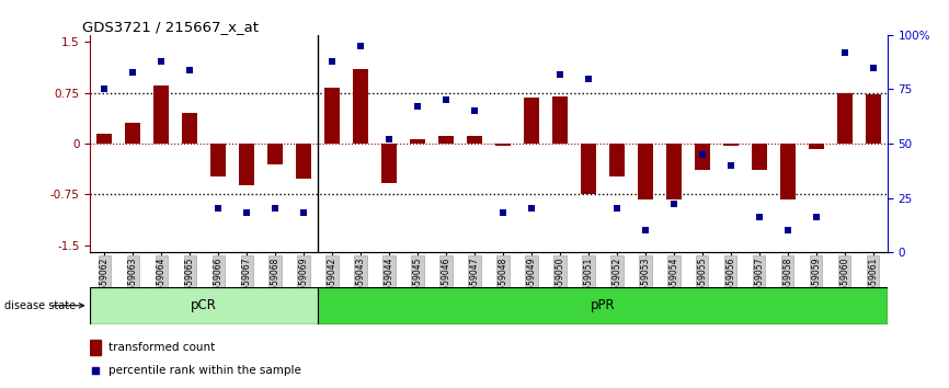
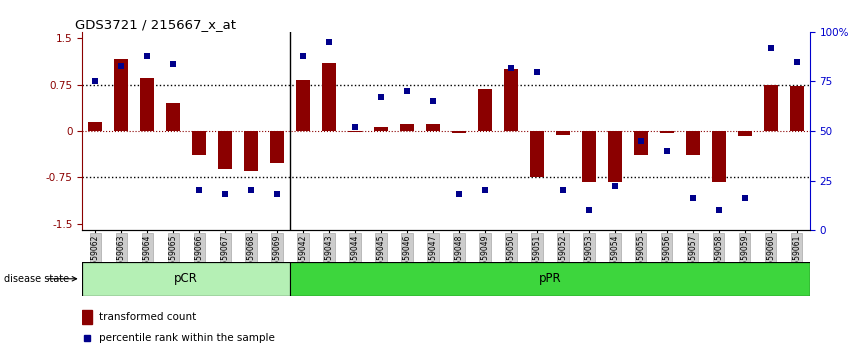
GSM559063: 0.30 -> 1.16
GSM559066: -0.48 -> -0.38
GSM559068: -0.30 -> -0.64
GSM559044: -0.58 -> -0.02
GSM559050: 0.70 -> 1.00
GSM559052: -0.48 -> -0.06
